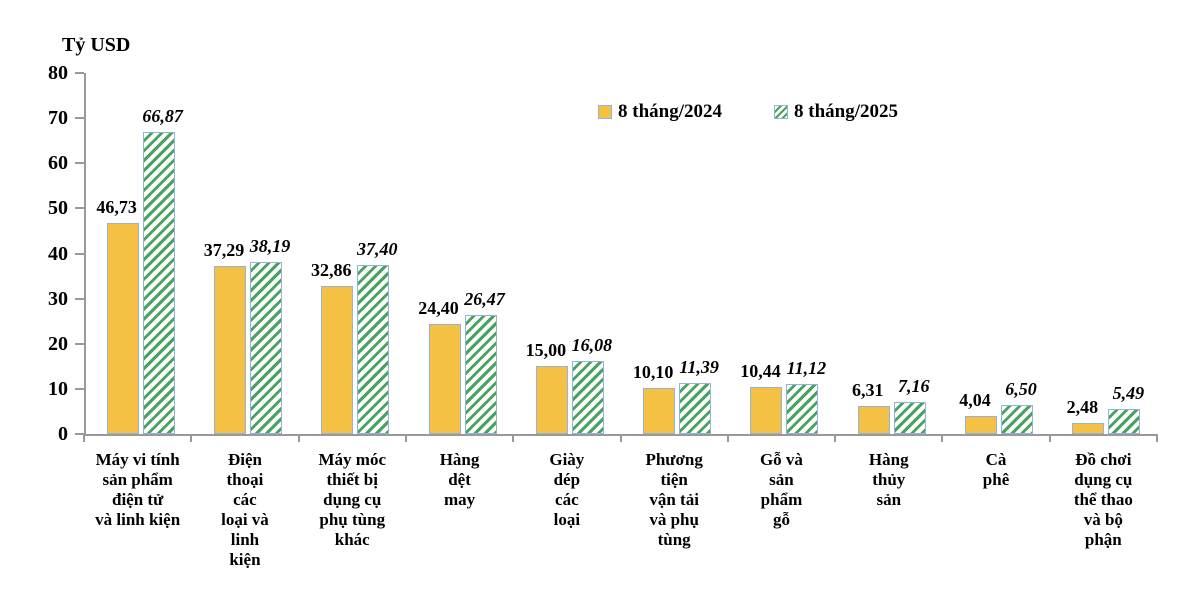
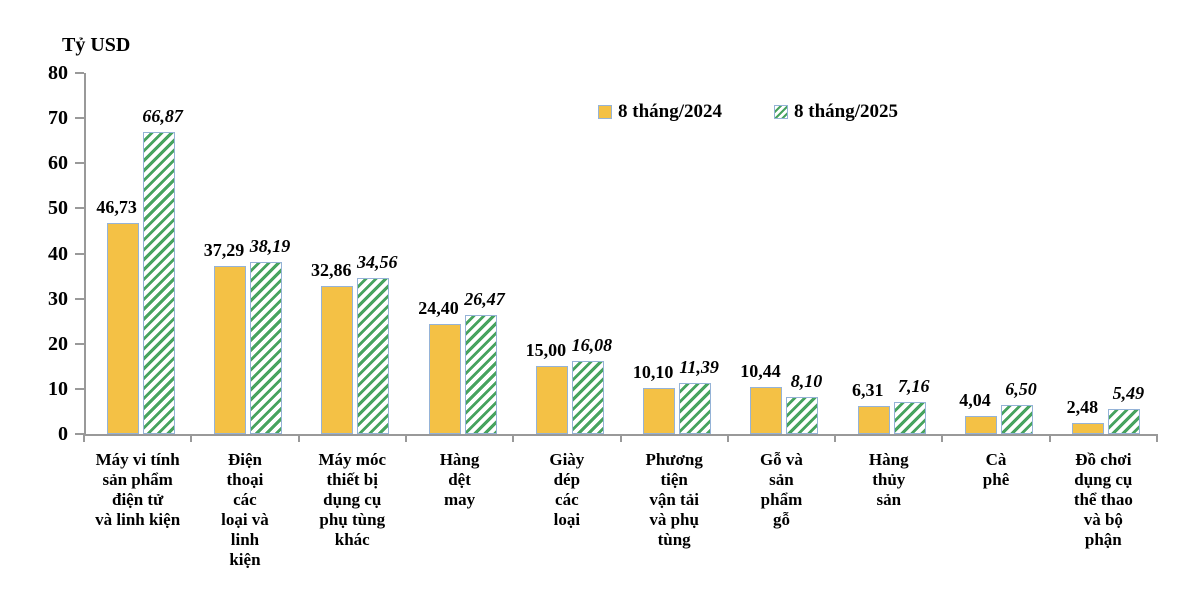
8 tháng/2025/Máy móc thiết bị dụng cụ phụ tùng khác: 37,40 -> 34,56
8 tháng/2025/Gỗ và sản phẩm gỗ: 11,12 -> 8,10
